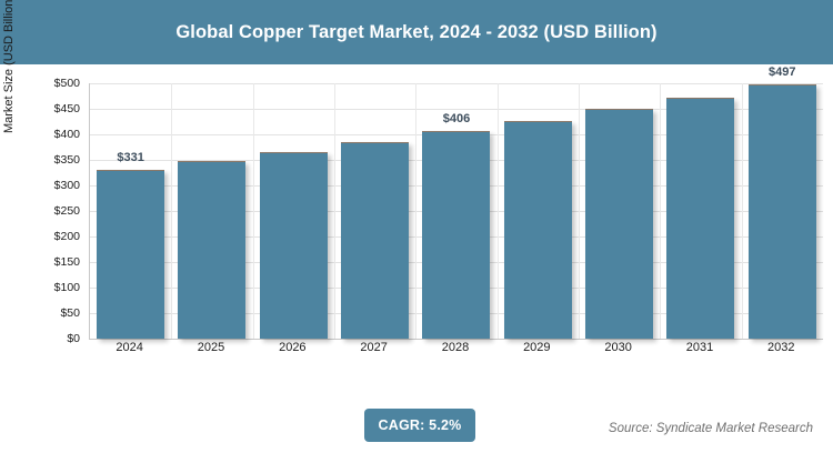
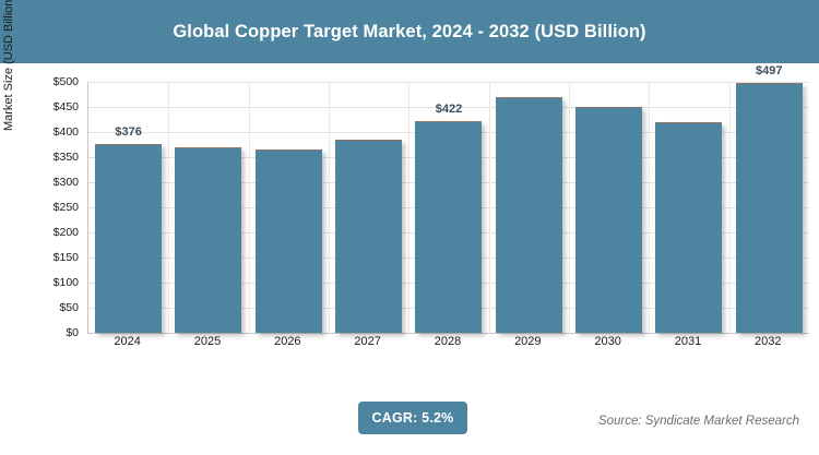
2024: $331 -> $376
2025: $350 -> $370
2028: $406 -> $422
2029: $430 -> $470
2031: $470 -> $420
